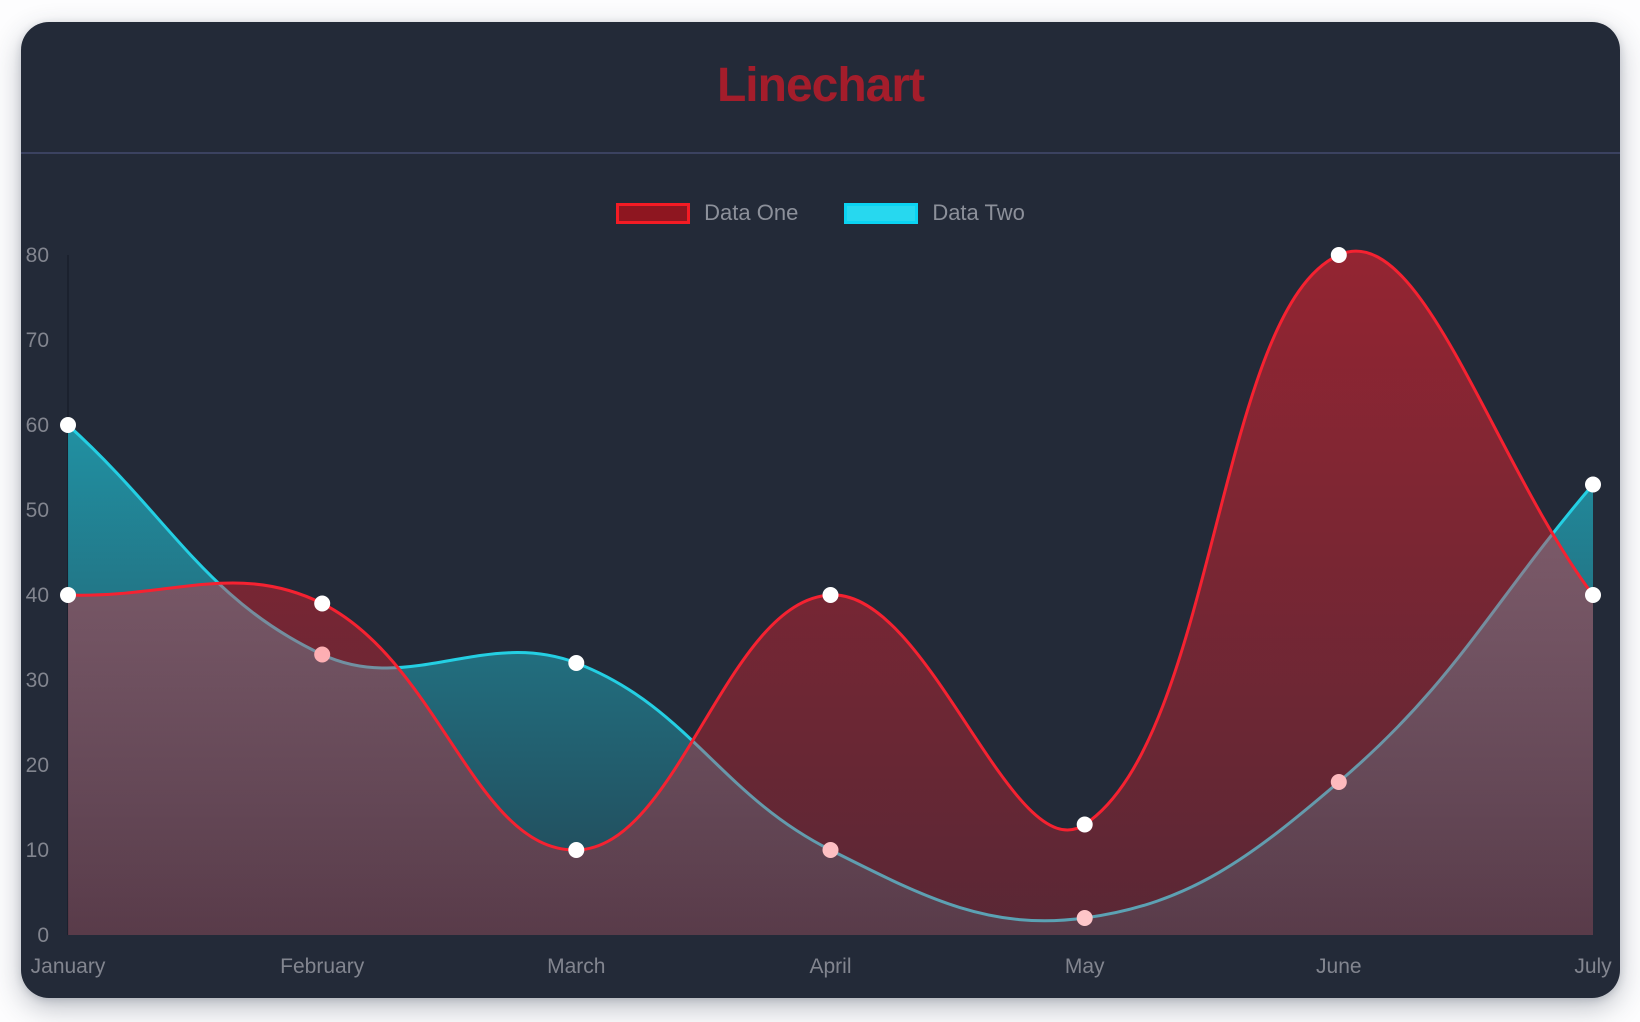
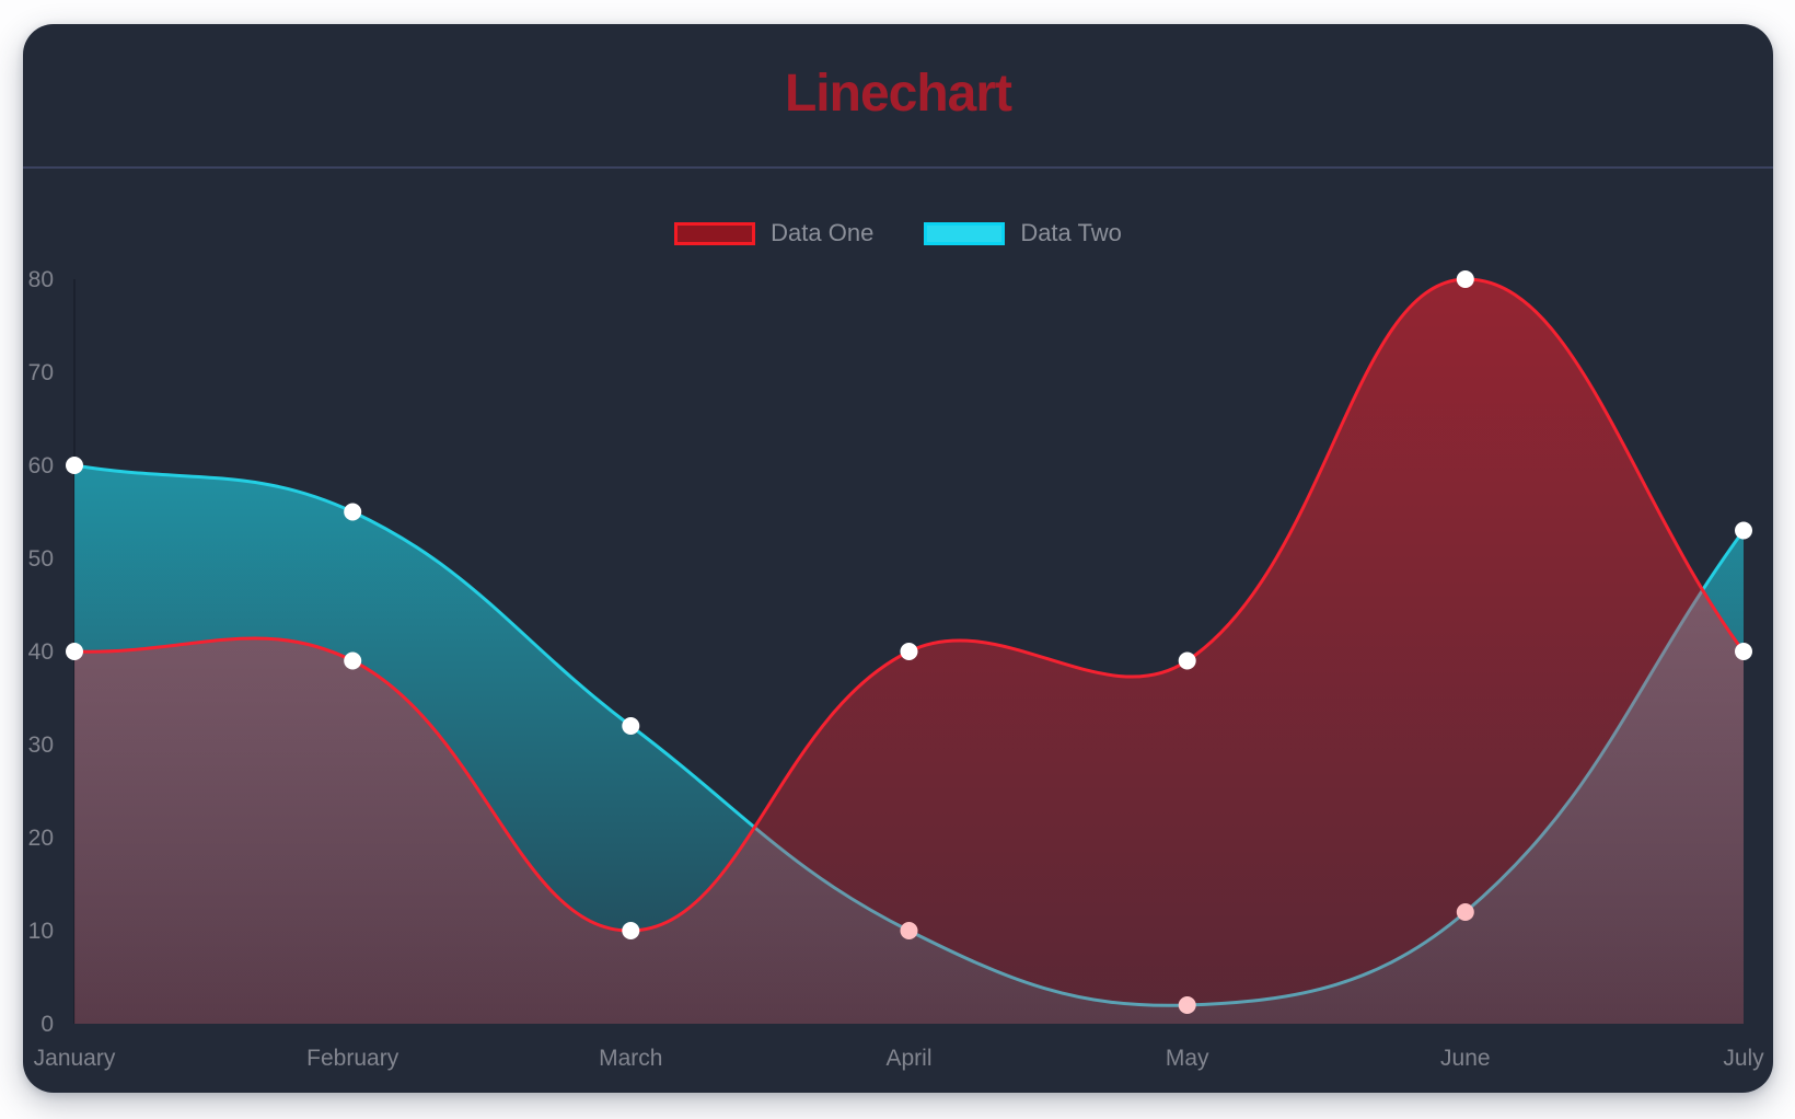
Data Two/February: 33 -> 55
Data One/May: 13 -> 39
Data Two/June: 18 -> 12
